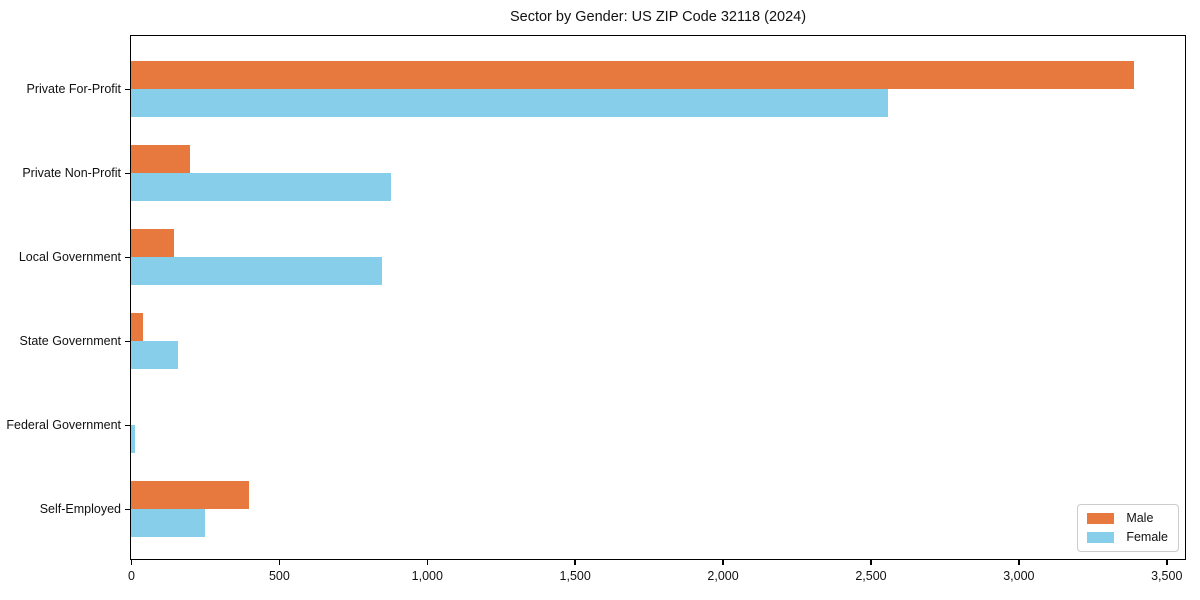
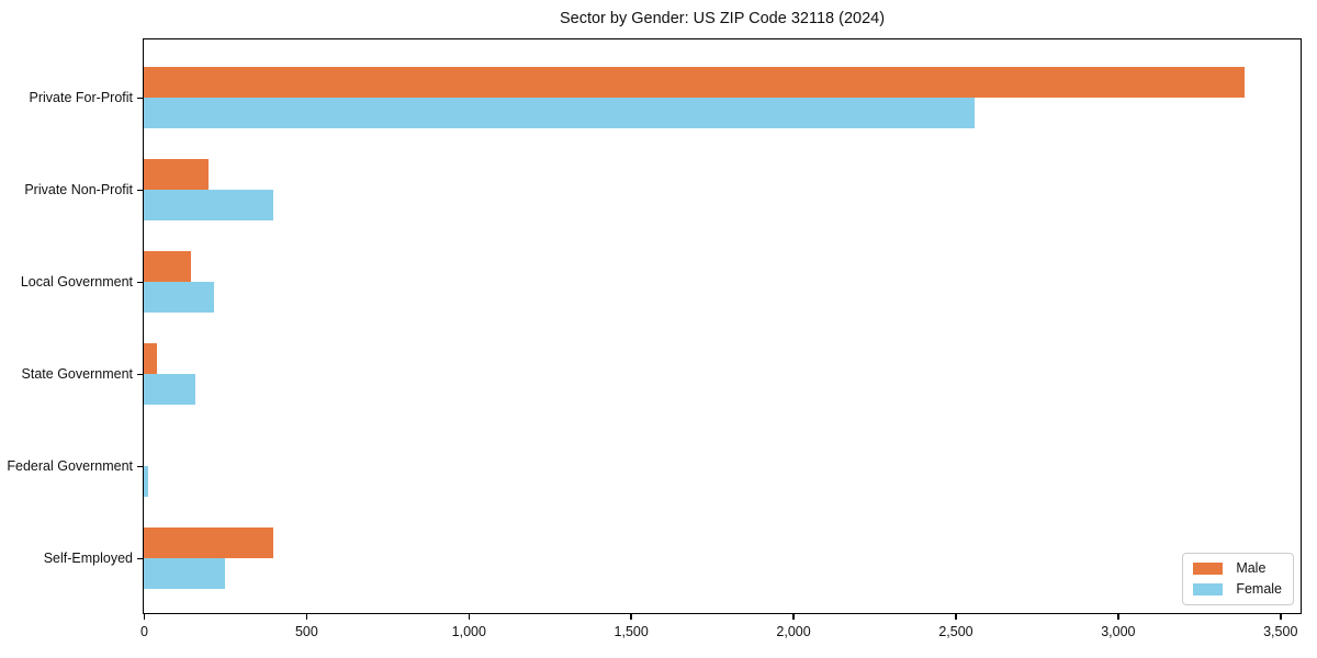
Female/Private Non-Profit: 880 -> 400
Female/Local Government: 850 -> 220
